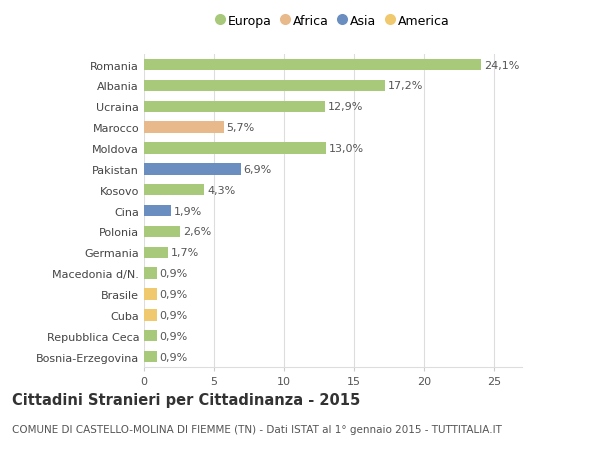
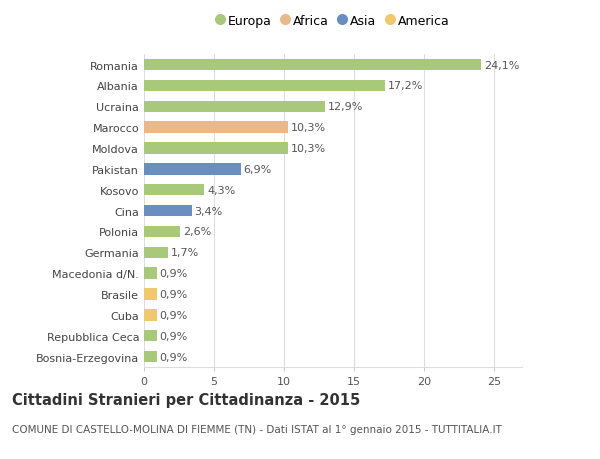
Marocco: 5,7% -> 10,3%
Moldova: 13,0% -> 10,3%
Cina: 1,9% -> 3,4%
